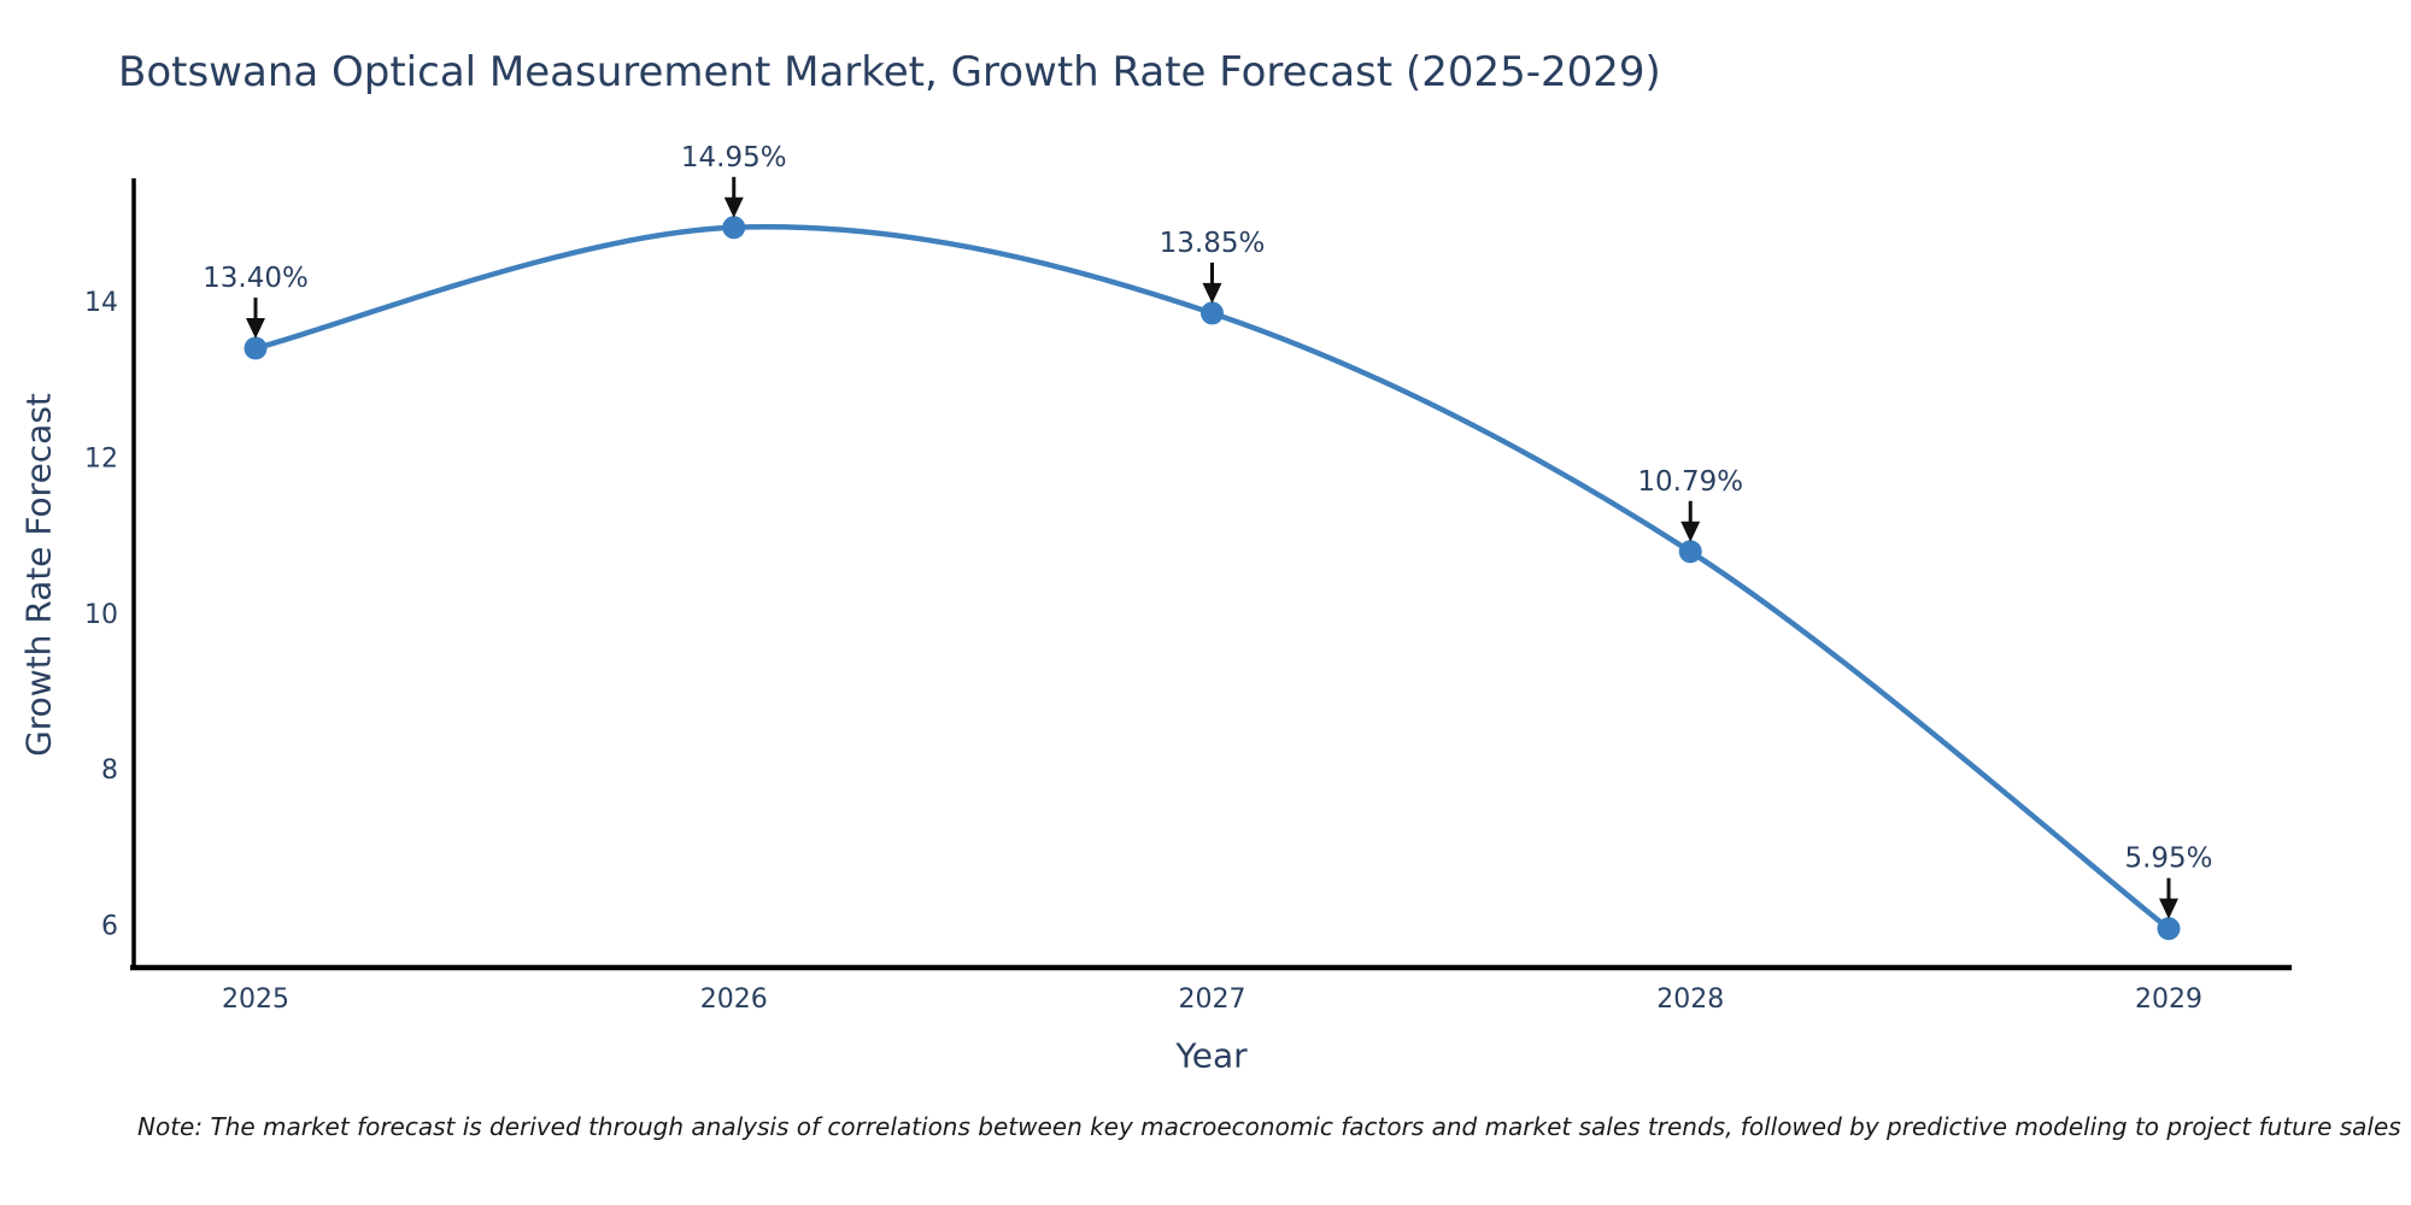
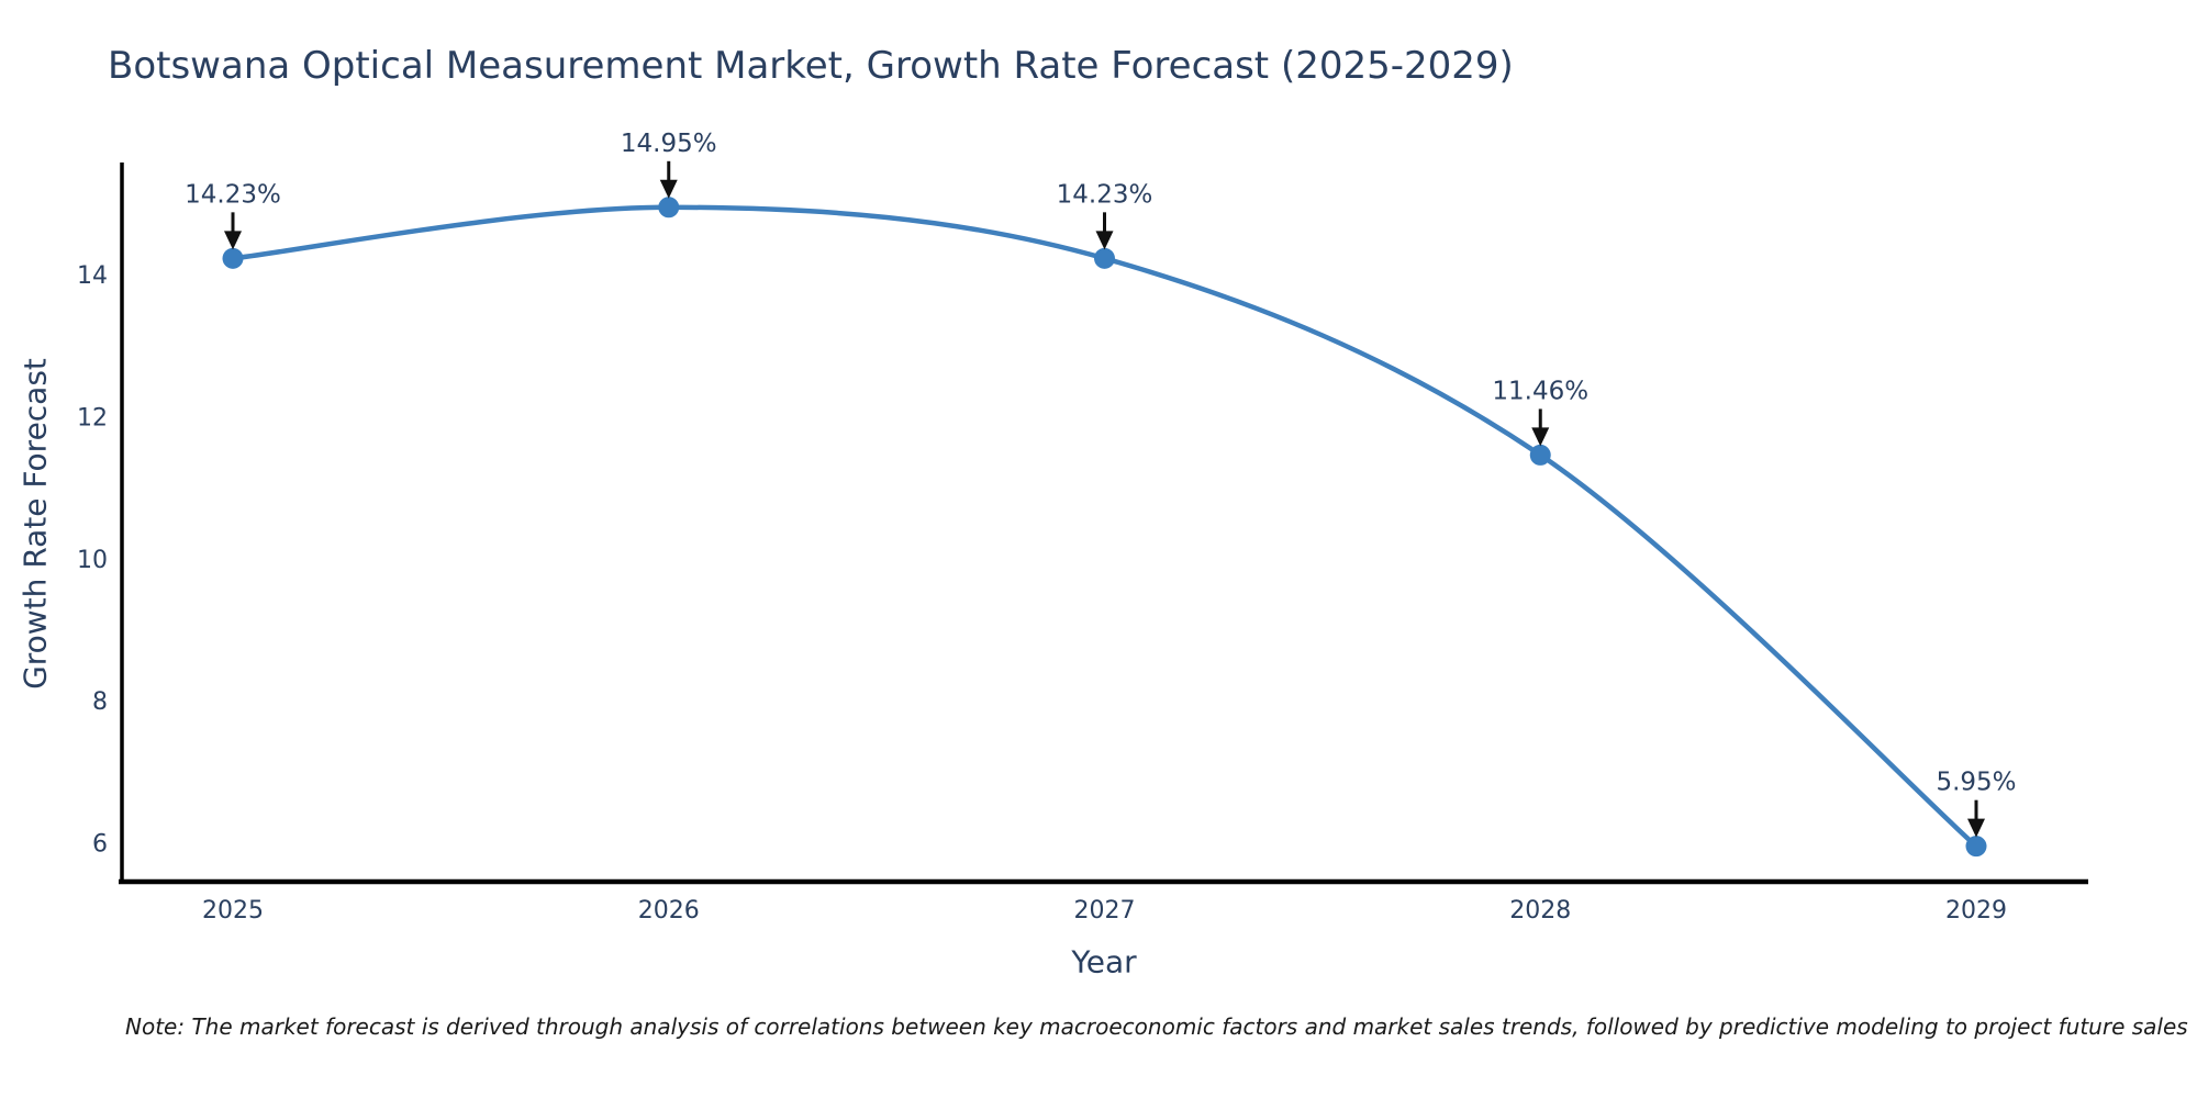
2025: 13.40% -> 14.23%
2027: 13.85% -> 14.23%
2028: 10.79% -> 11.46%
